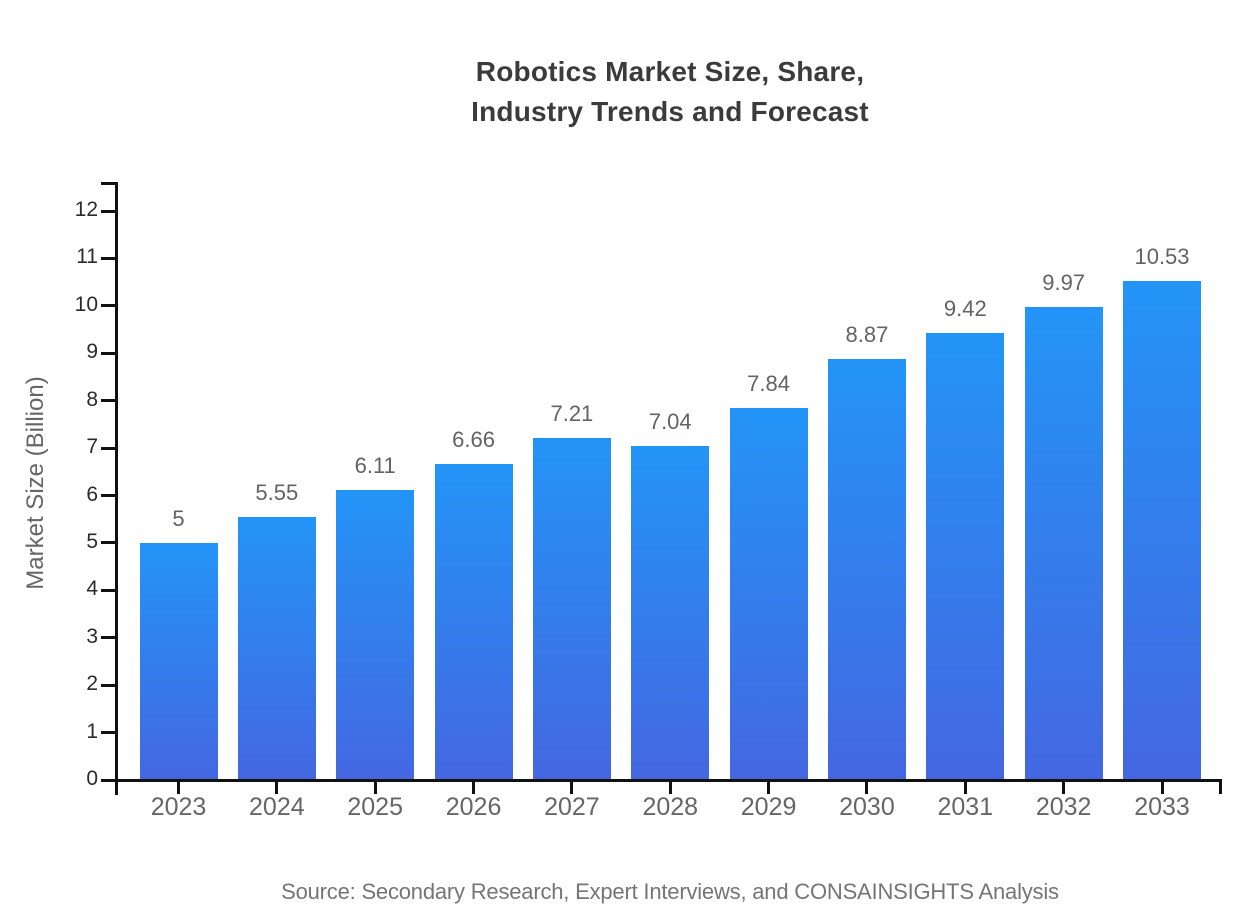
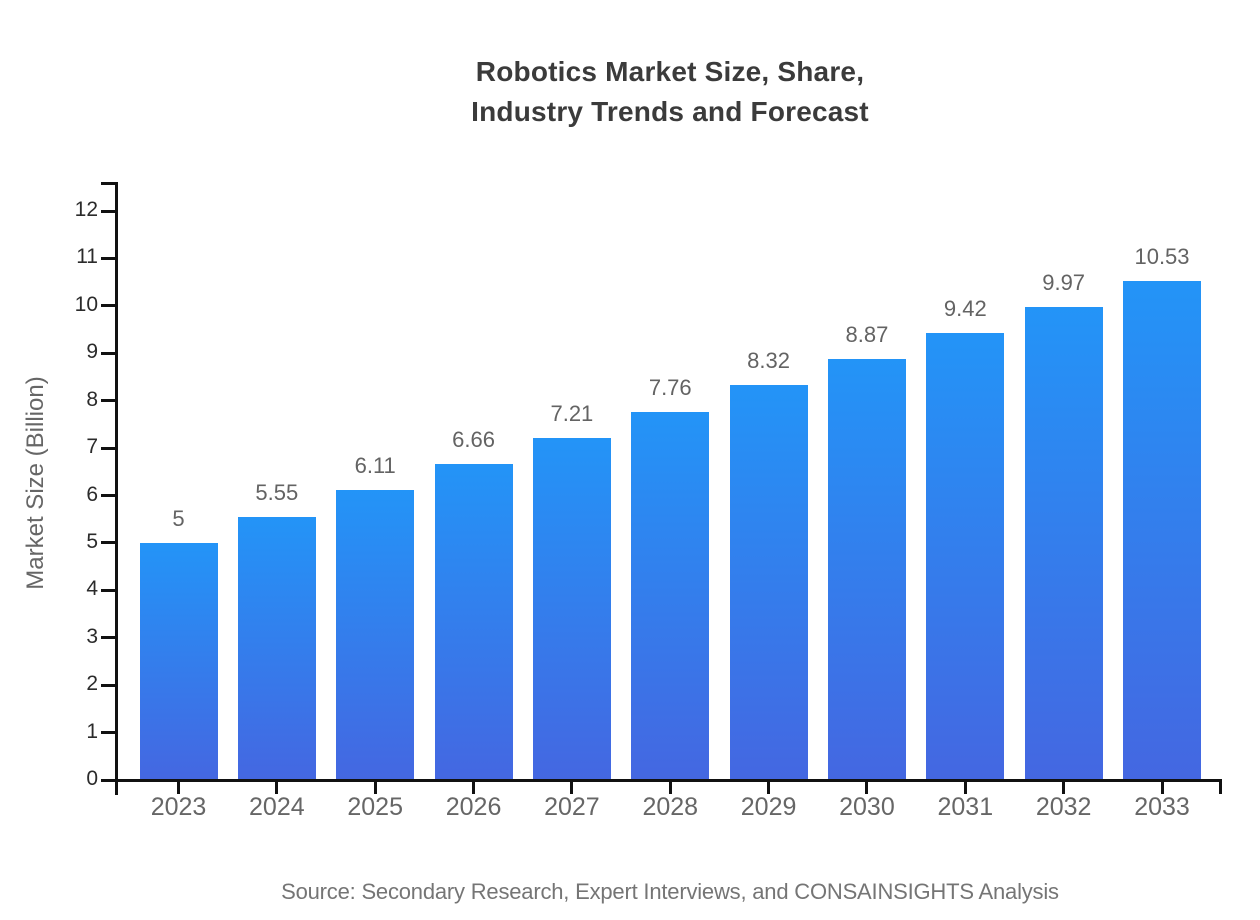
2028: 7.04 -> 7.76
2029: 7.84 -> 8.32
